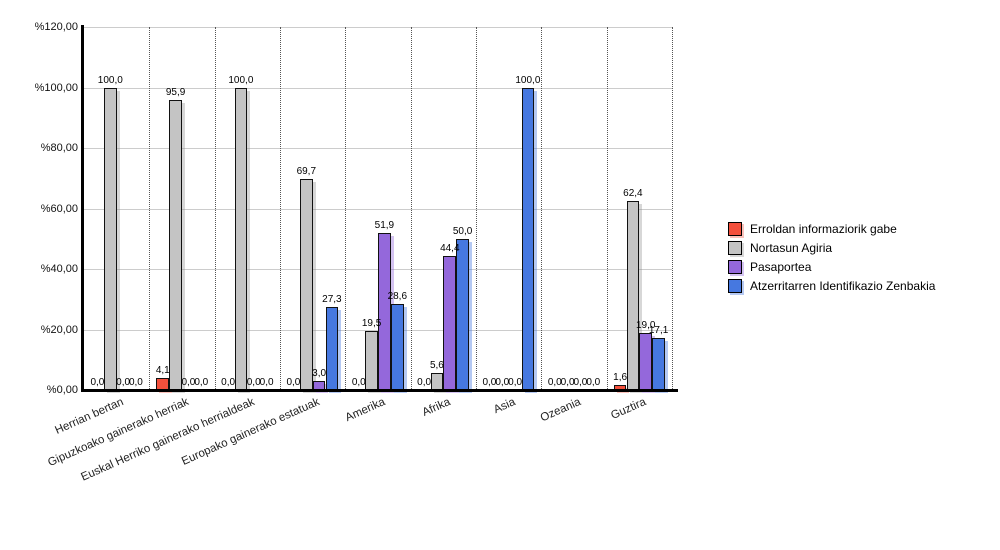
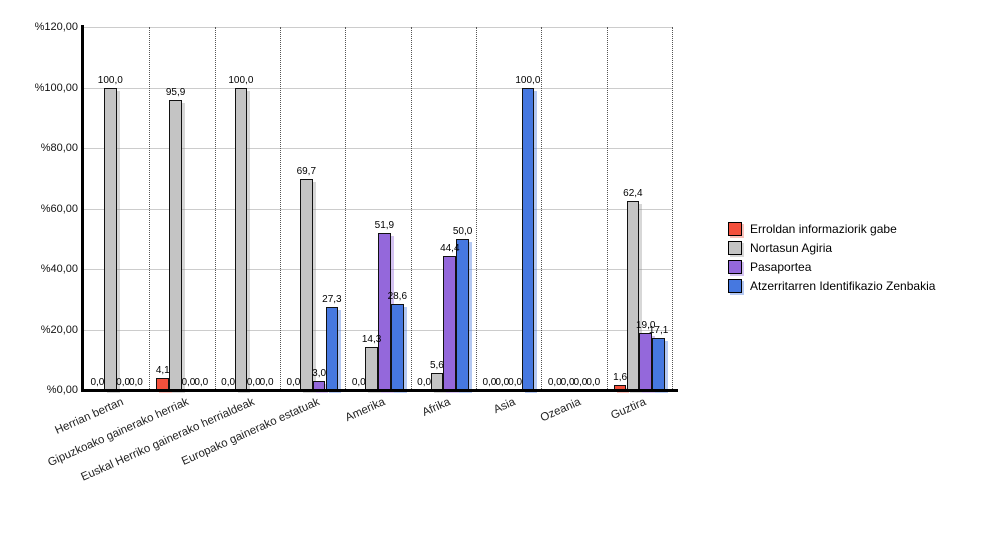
Nortasun Agiria/Amerika: 19,5 -> 14,3
